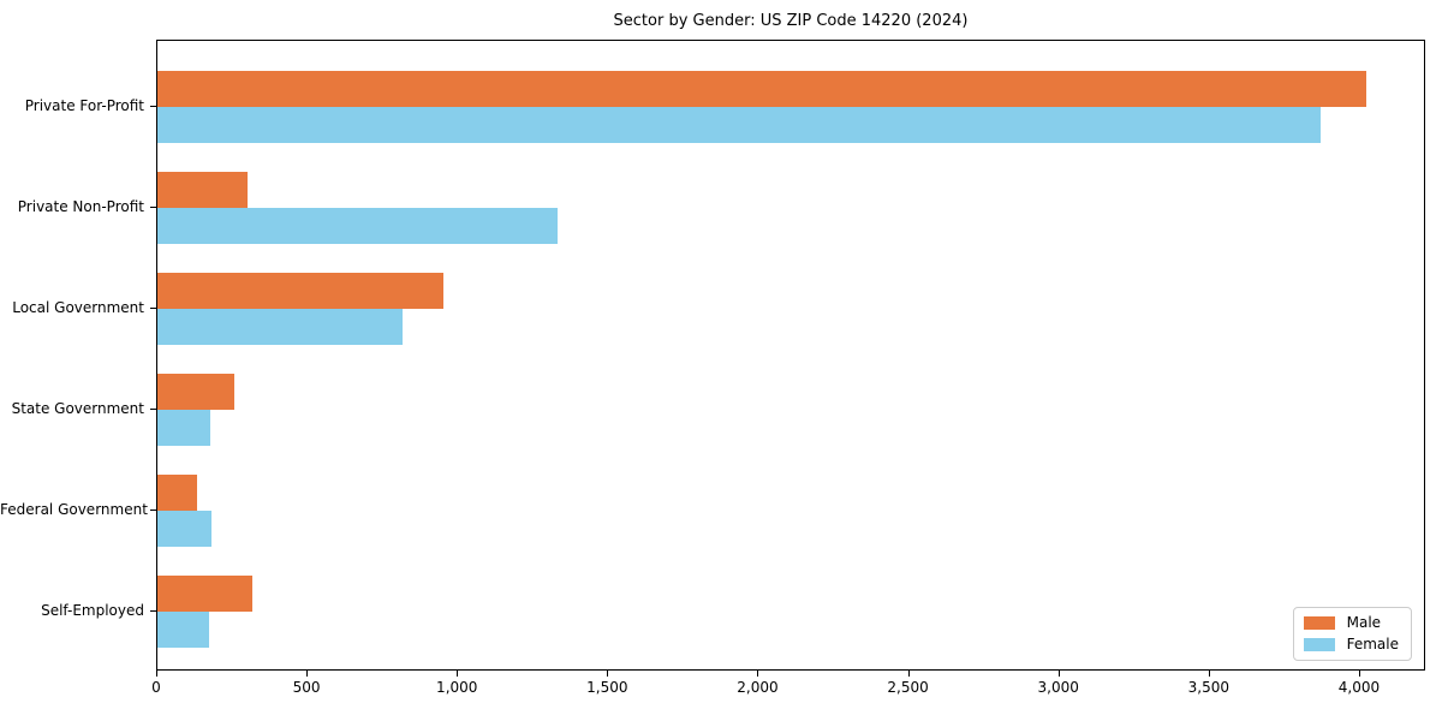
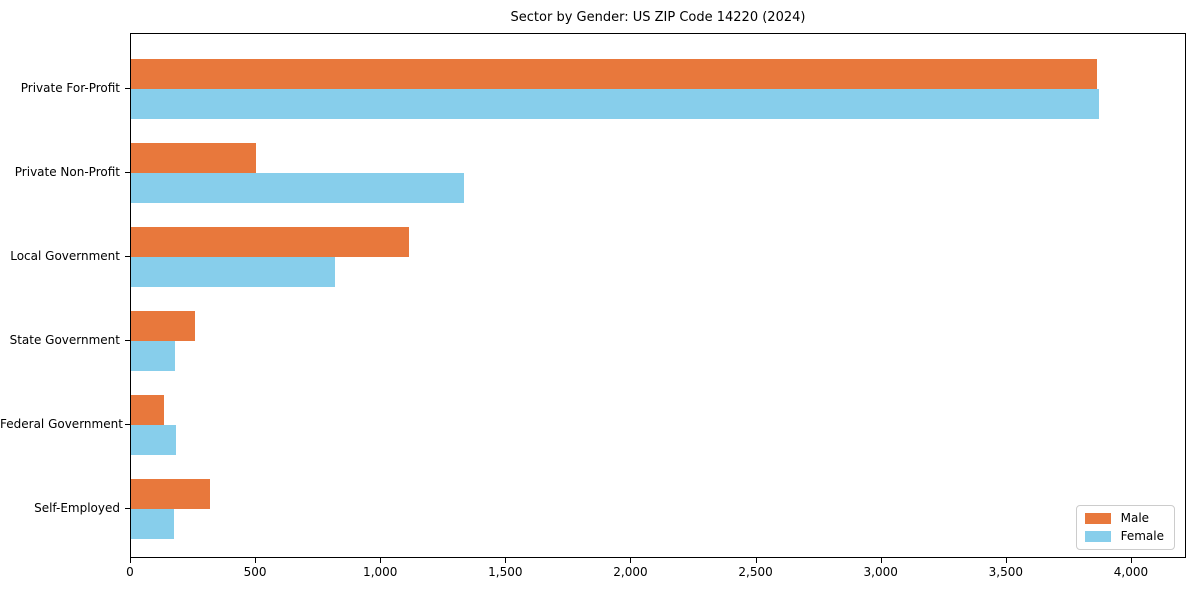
Male/Private For-Profit: 4020 -> 3860
Male/Private Non-Profit: 300 -> 500
Male/Local Government: 950 -> 1110
